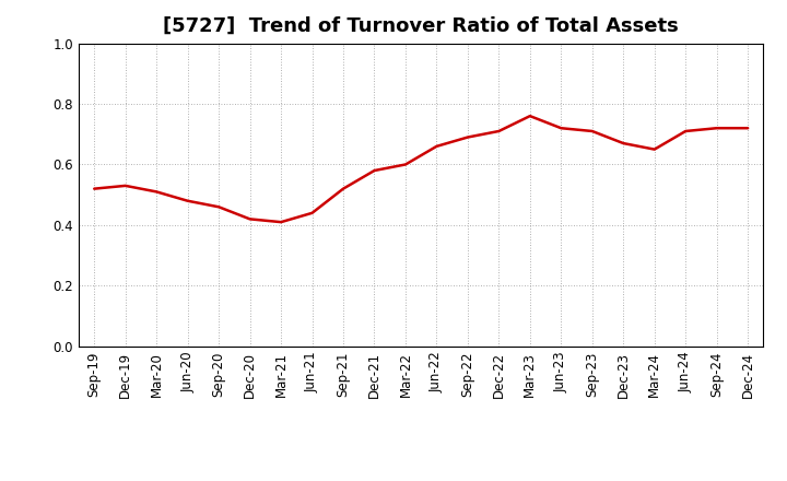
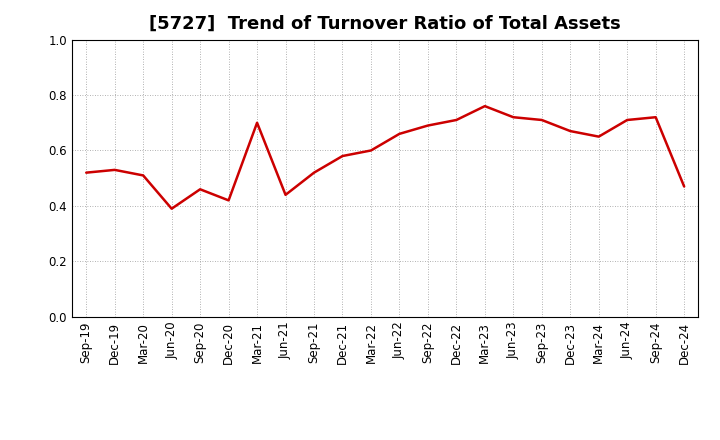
Jun-20: 0.48 -> 0.39
Mar-21: 0.41 -> 0.70
Dec-24: 0.72 -> 0.47
